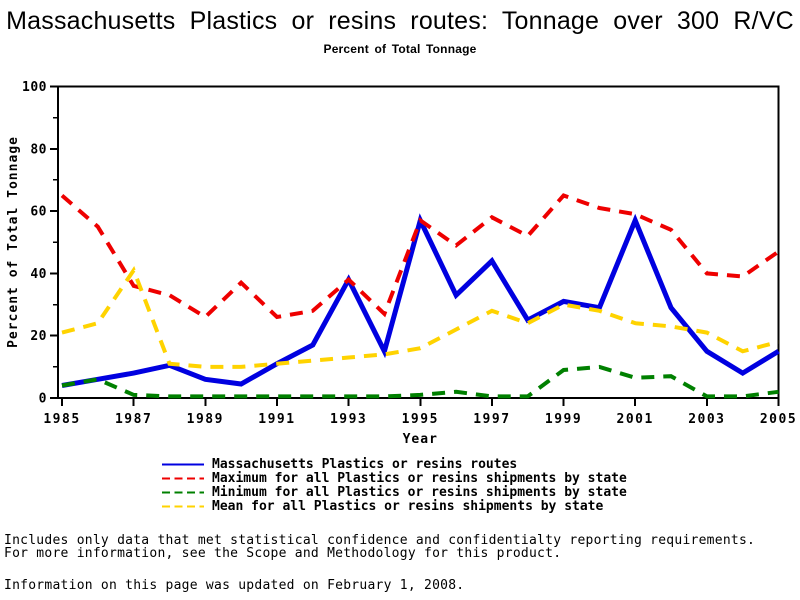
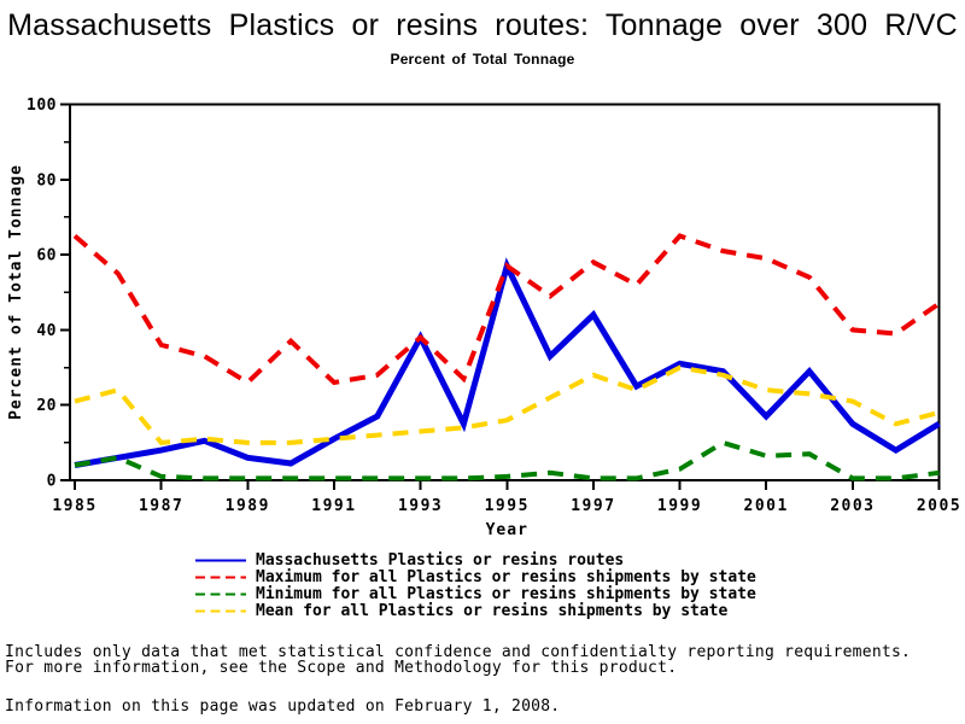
Mean for all Plastics or resins shipments by state/1987: 41 -> 10
Minimum for all Plastics or resins shipments by state/1999: 9 -> 3
Massachusetts Plastics or resins routes/2001: 57 -> 17
